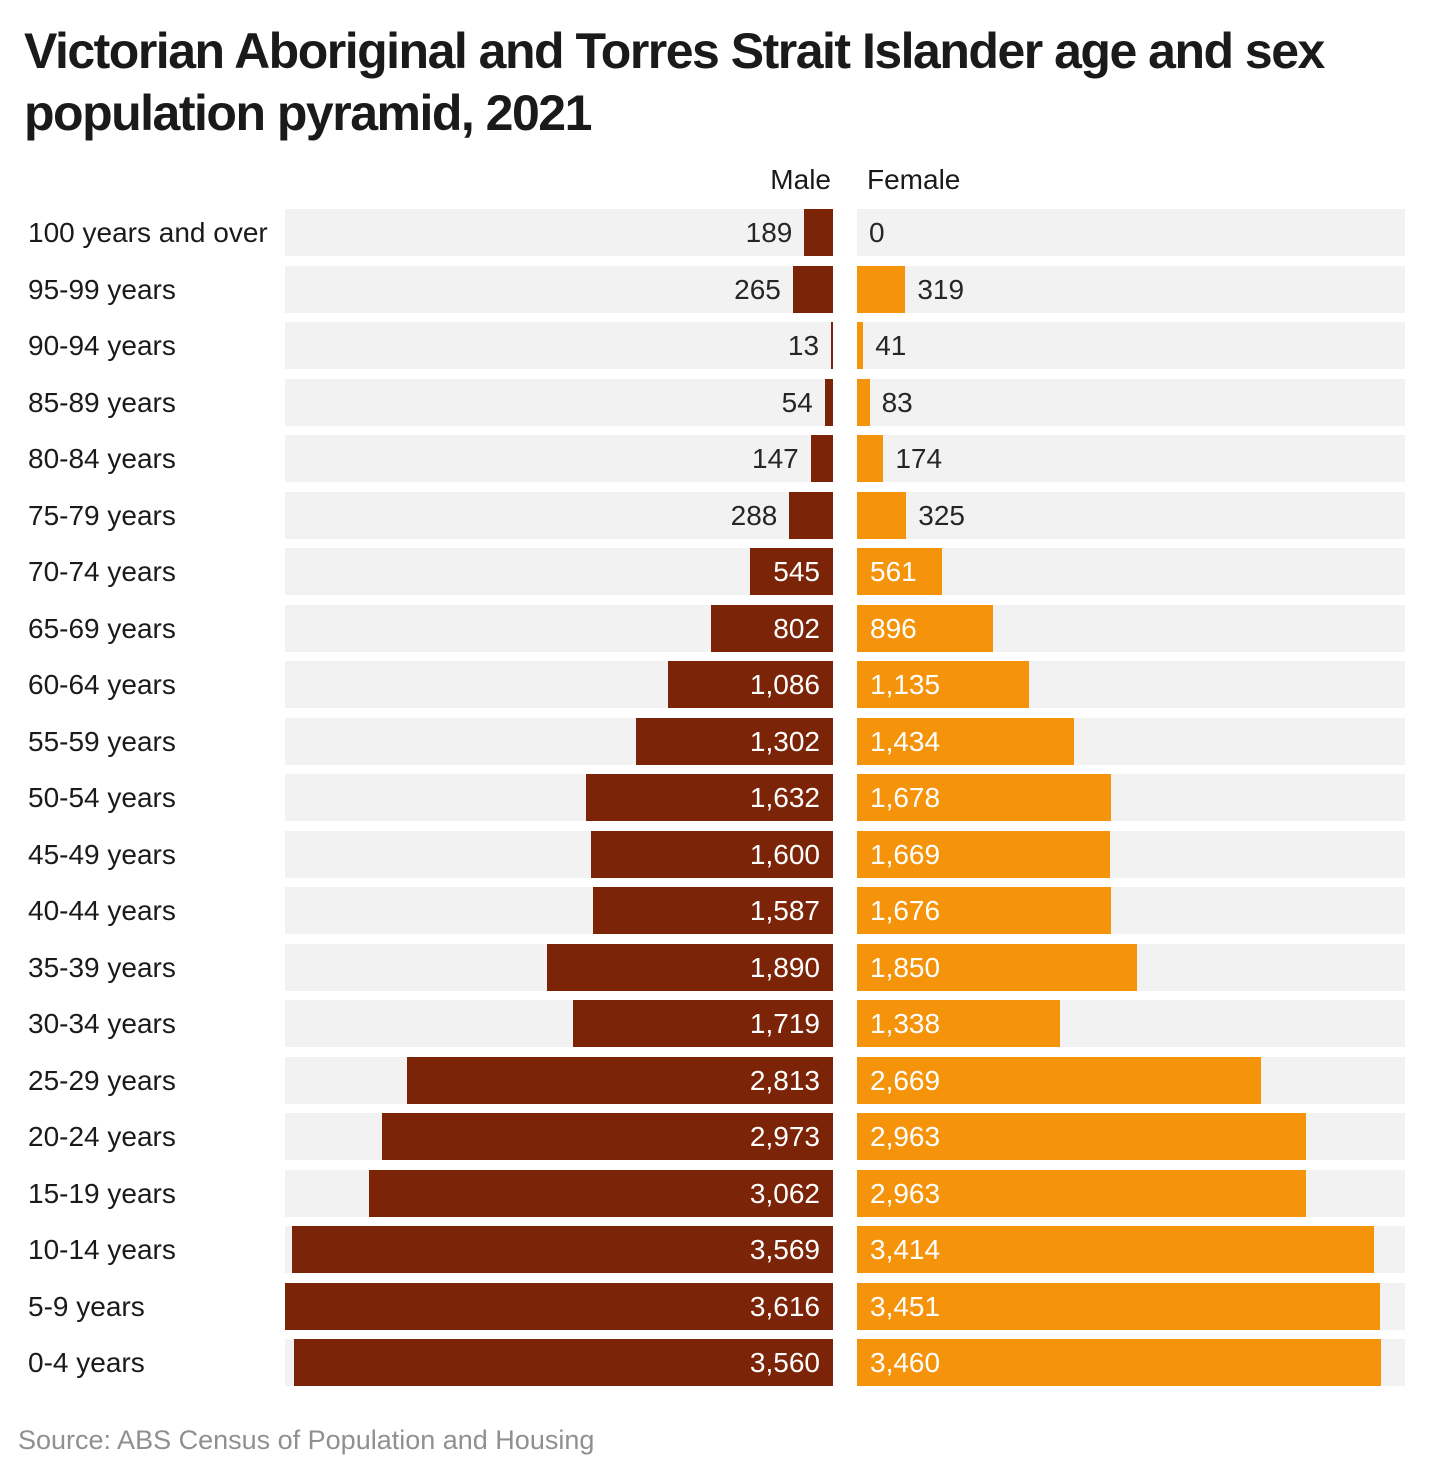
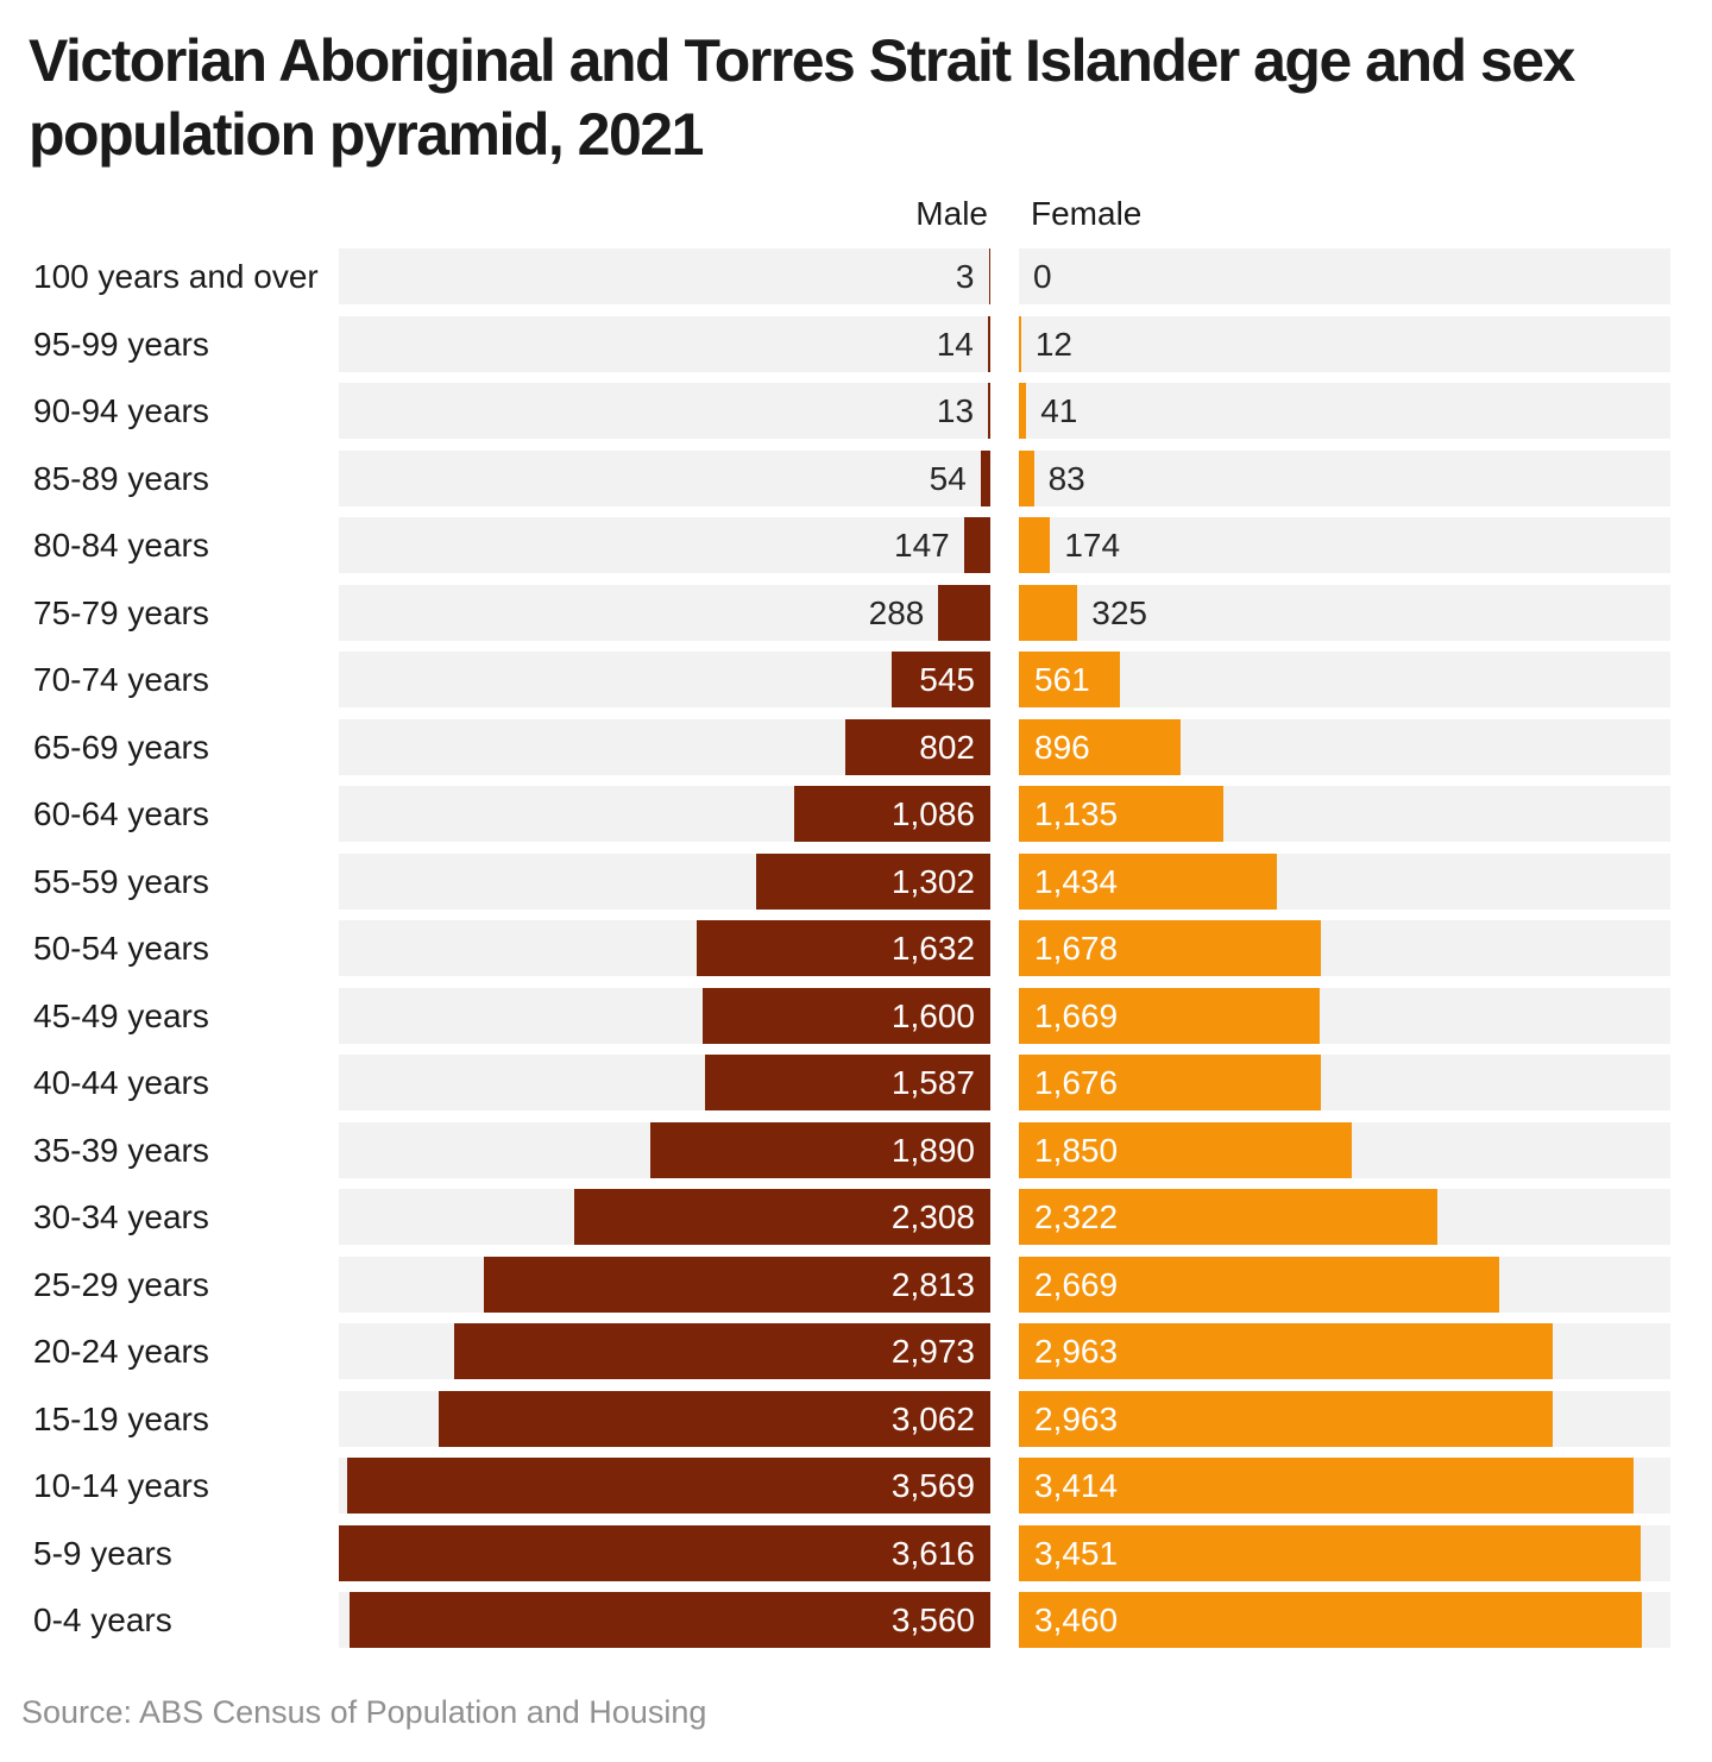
Male/100 years and over: 189 -> 3
Male/95-99 years: 265 -> 14
Female/95-99 years: 319 -> 12
Male/30-34 years: 1,719 -> 2,308
Female/30-34 years: 1,338 -> 2,322
